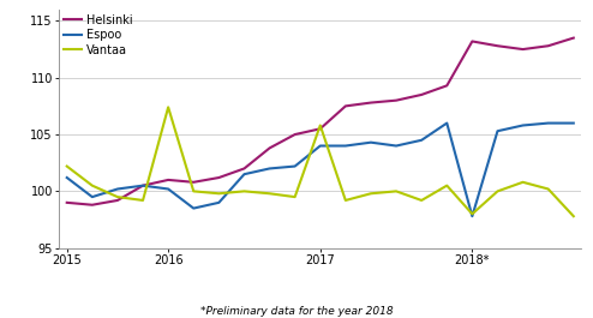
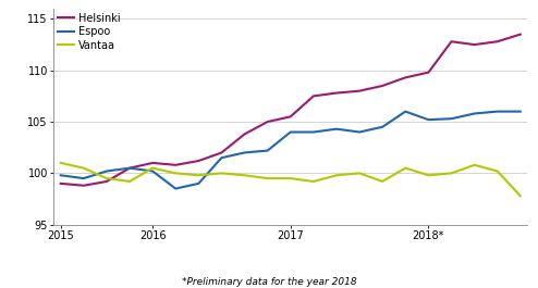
Espoo/2015: 101.2 -> 99.8
Vantaa/2015: 102.2 -> 101.0
Vantaa/2016: 107.4 -> 100.5
Vantaa/2017: 105.8 -> 99.5
Helsinki/2018*: 113.2 -> 109.8
Espoo/2018*: 97.8 -> 105.2
Vantaa/2018*: 98.0 -> 99.8
